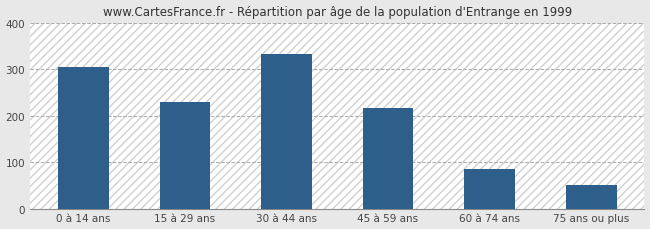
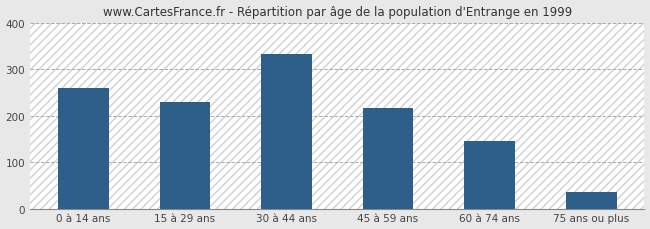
0 à 14 ans: 305 -> 260
60 à 74 ans: 85 -> 146
75 ans ou plus: 50 -> 35
